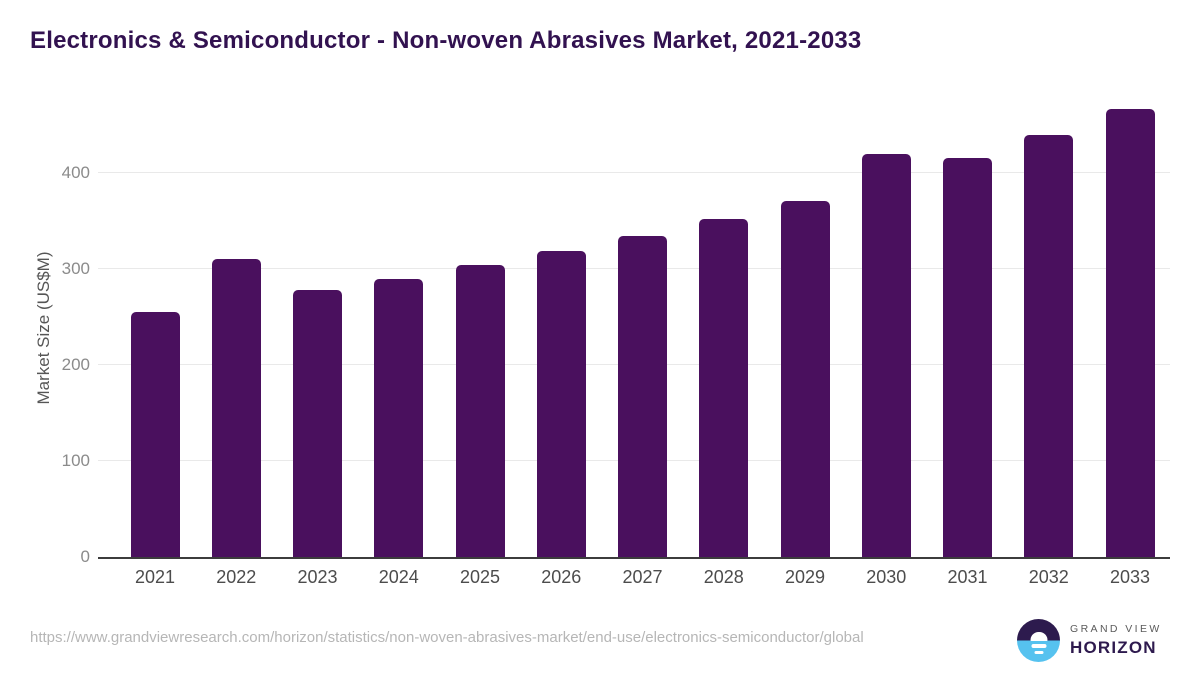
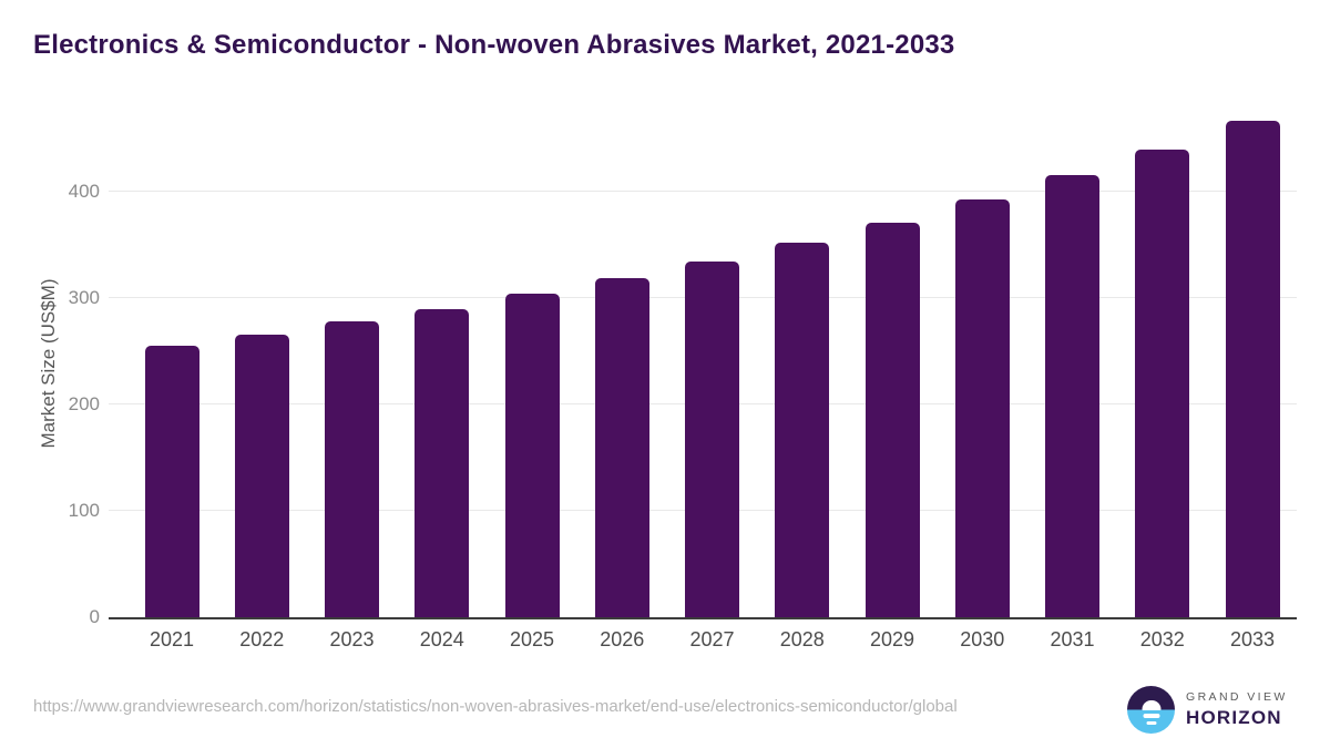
2022: 310 -> 270
2030: 420 -> 390
